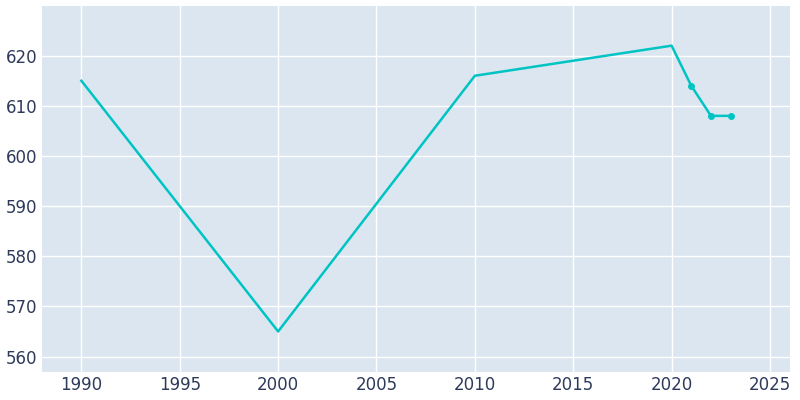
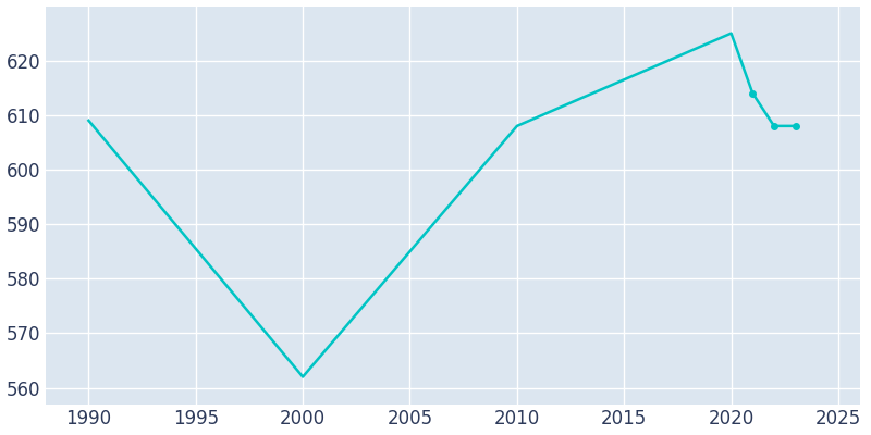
1990: 615 -> 609
2000: 565 -> 562
2010: 616 -> 608
2020: 622 -> 625
